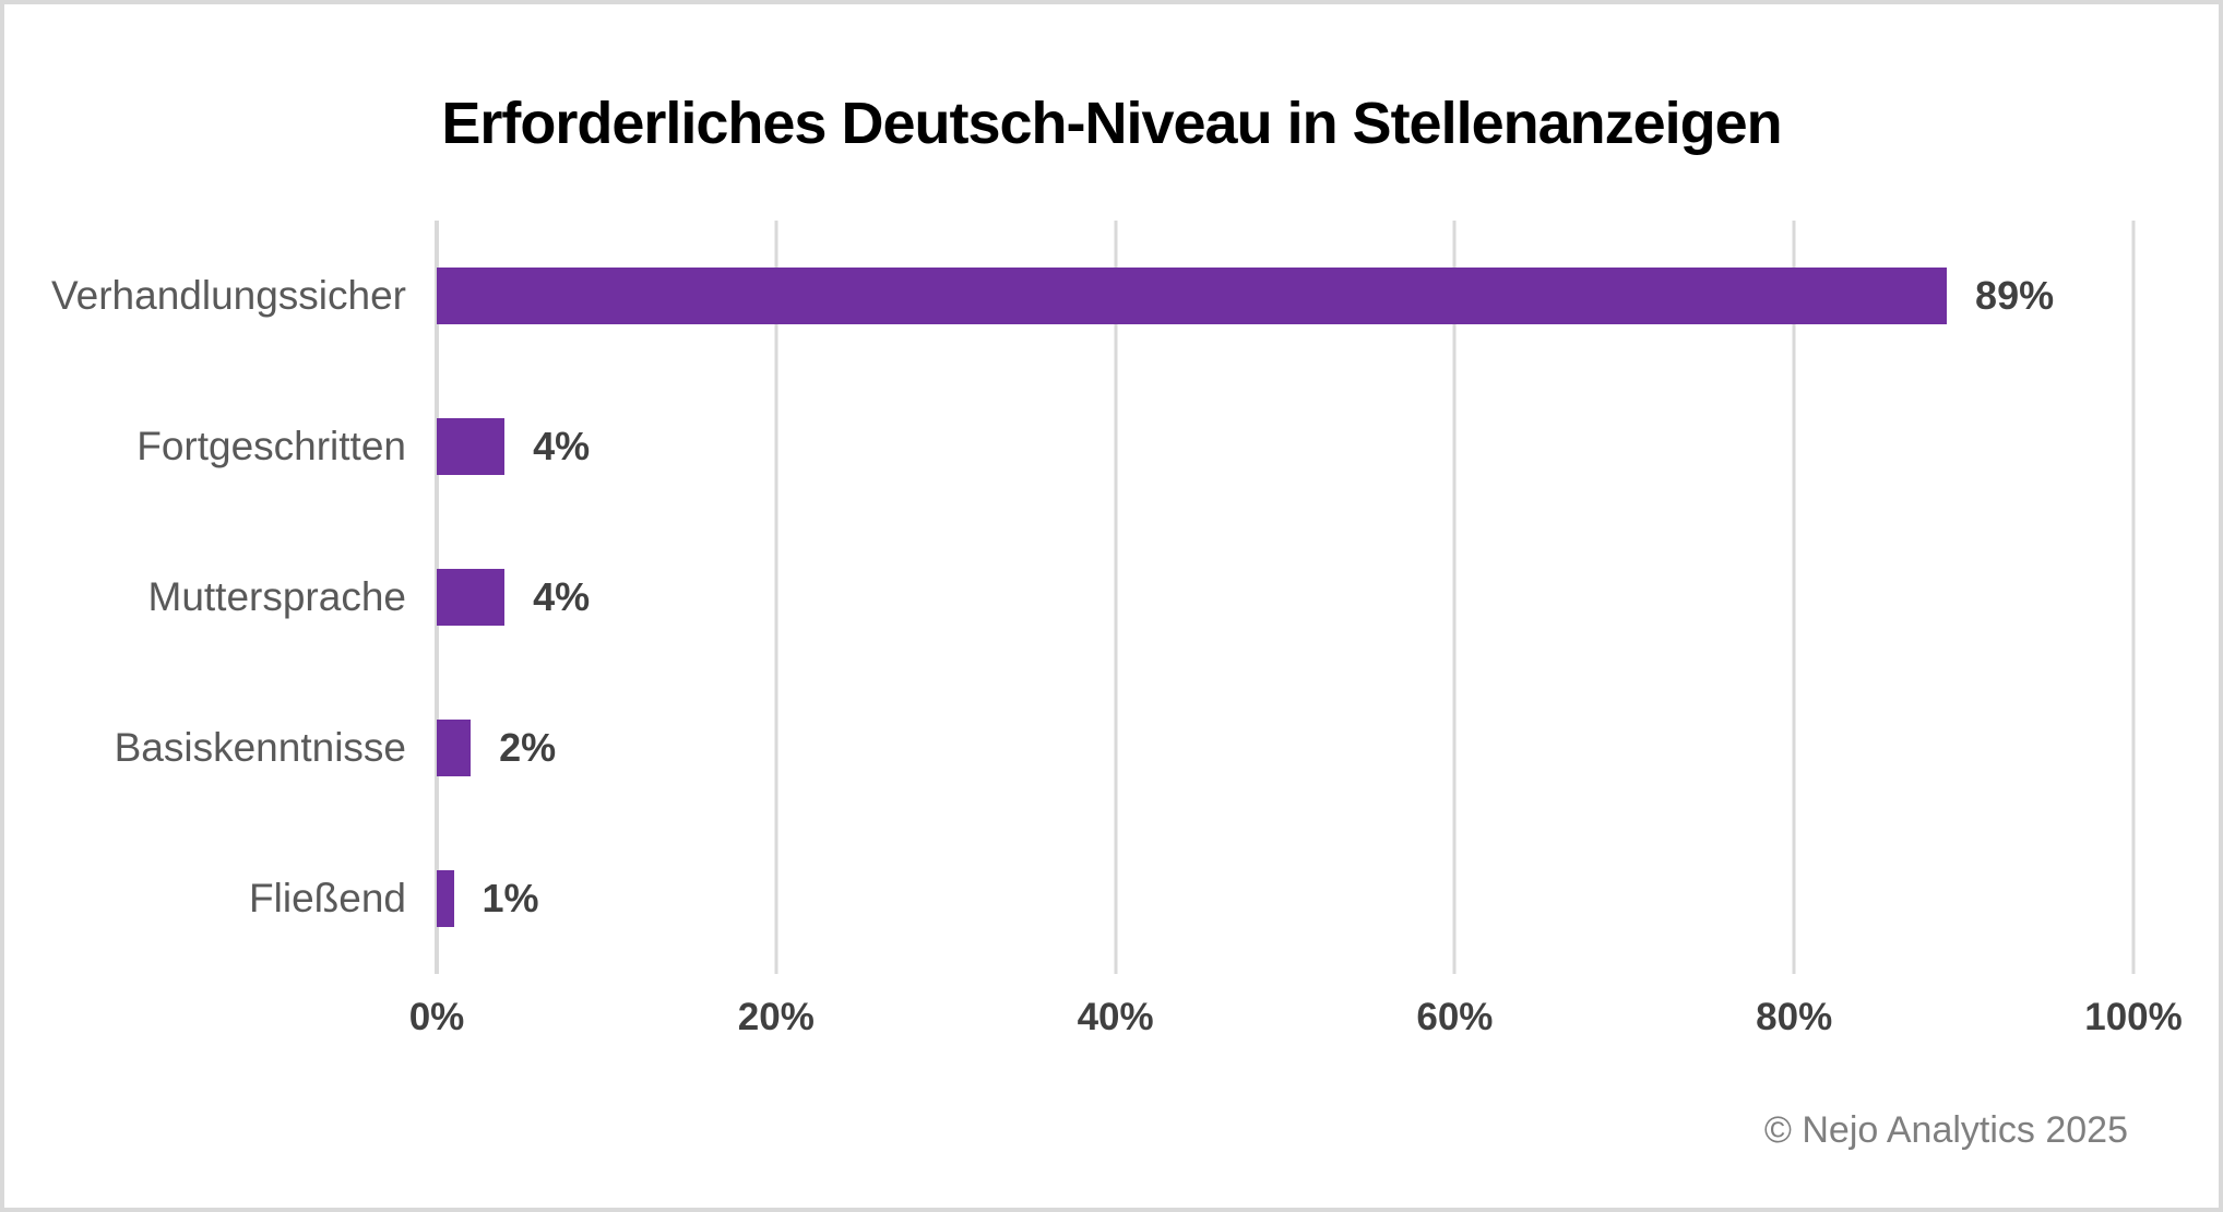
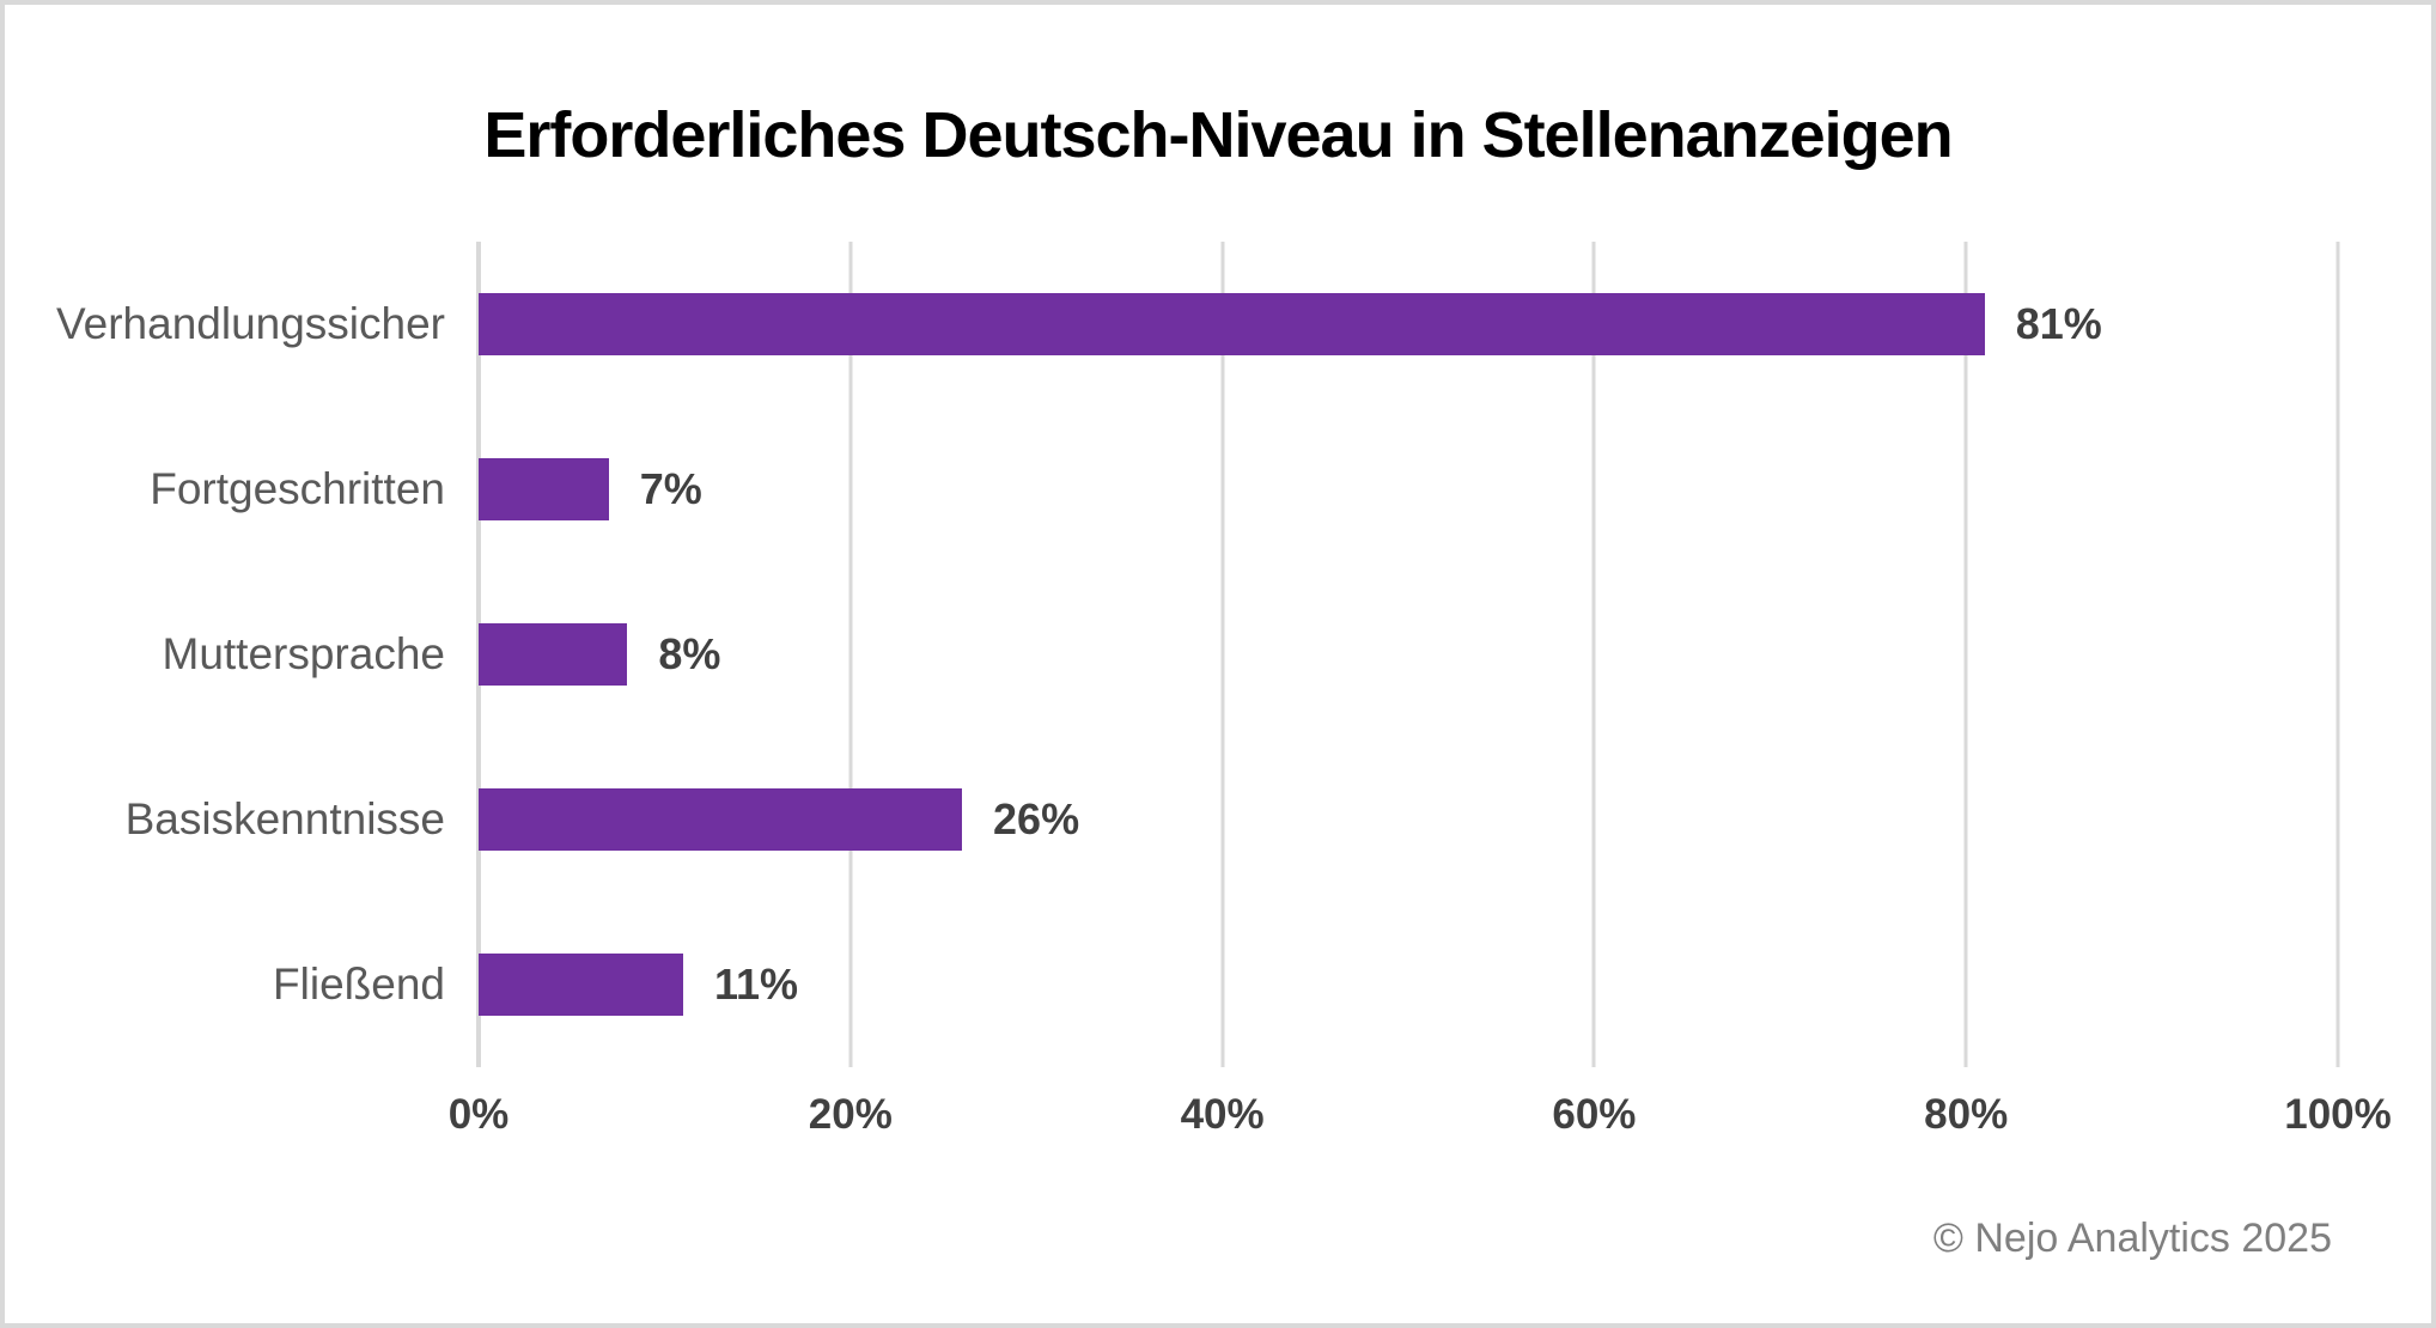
Verhandlungssicher: 89% -> 81%
Fortgeschritten: 4% -> 7%
Muttersprache: 4% -> 8%
Basiskenntnisse: 2% -> 26%
Fließend: 1% -> 11%
